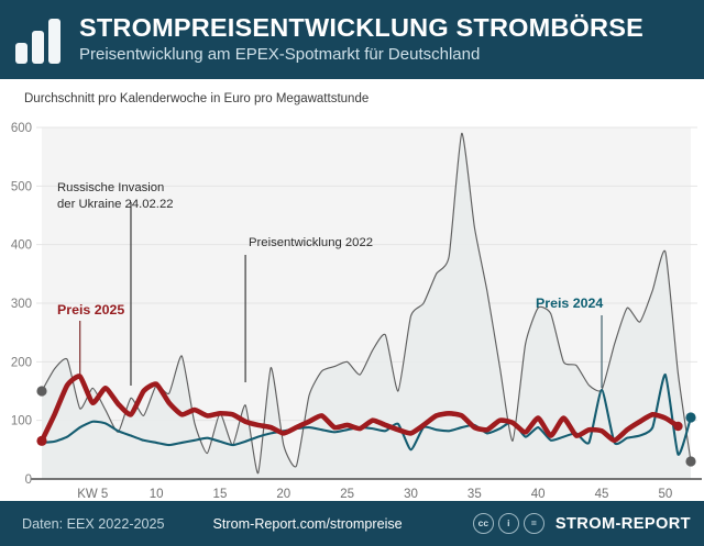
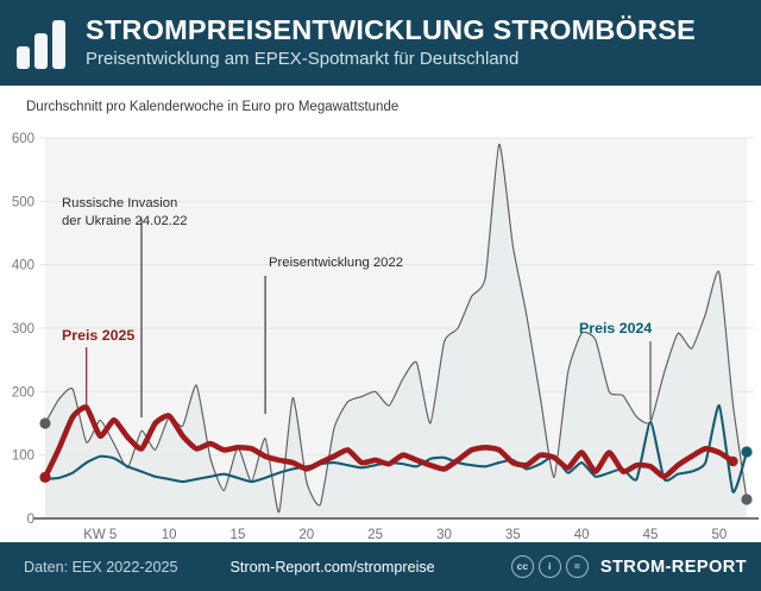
Preis 2024/30: 50 -> 100
